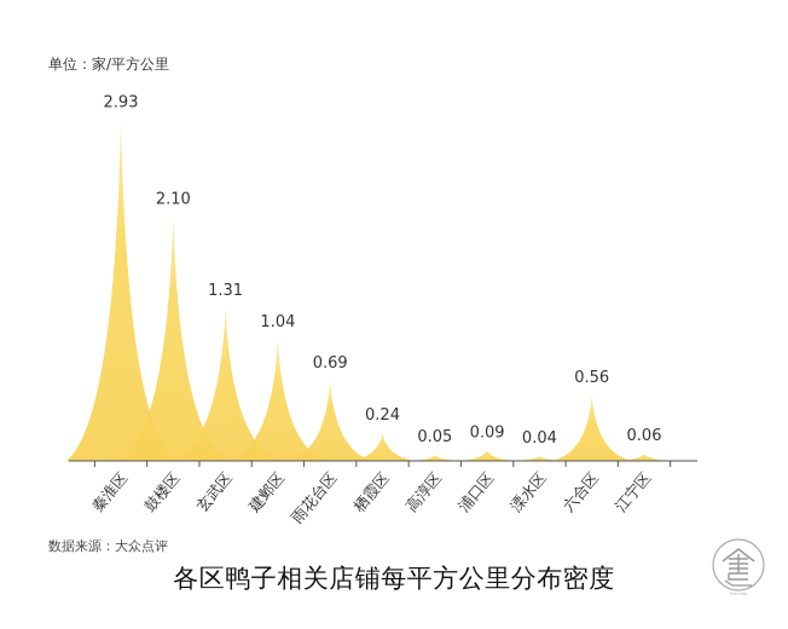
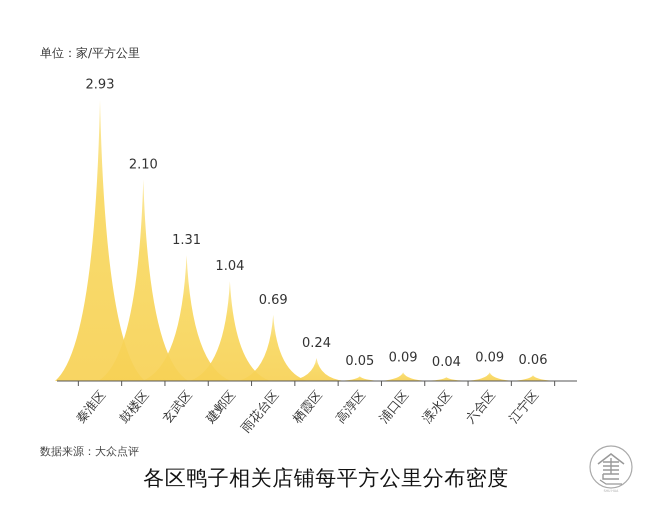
六合区: 0.56 -> 0.09
